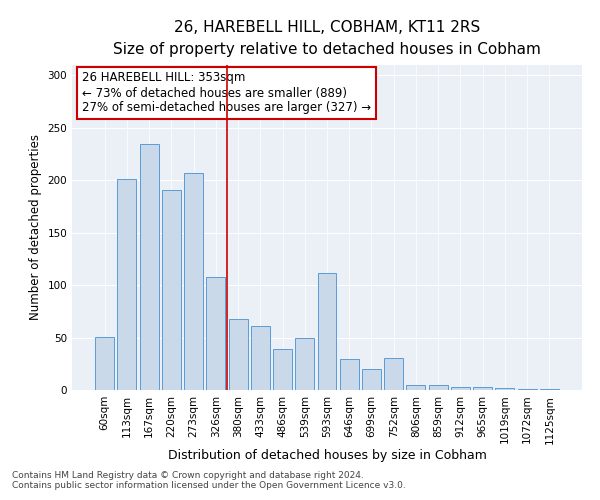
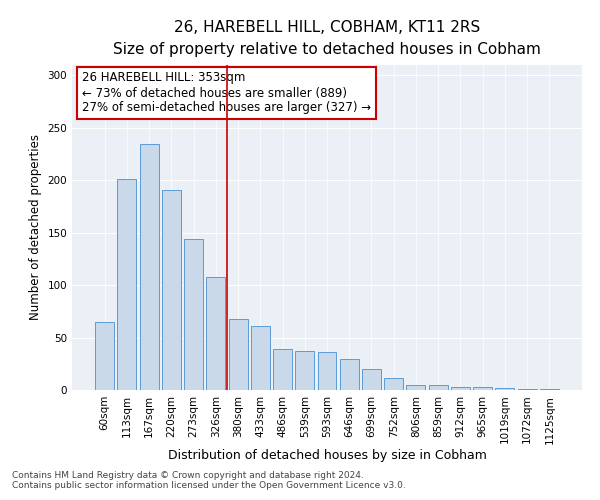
60sqm: 51 -> 65
273sqm: 207 -> 144
539sqm: 50 -> 37
593sqm: 112 -> 36
752sqm: 31 -> 11
